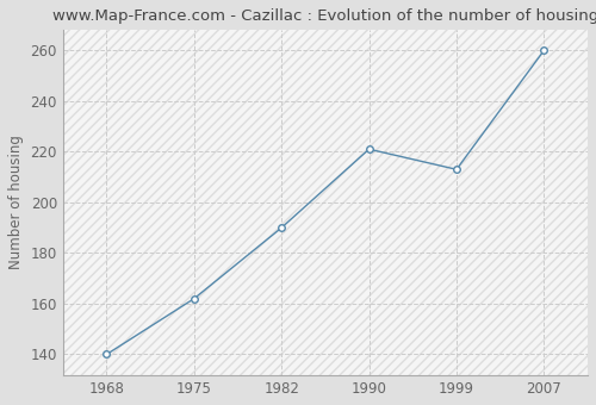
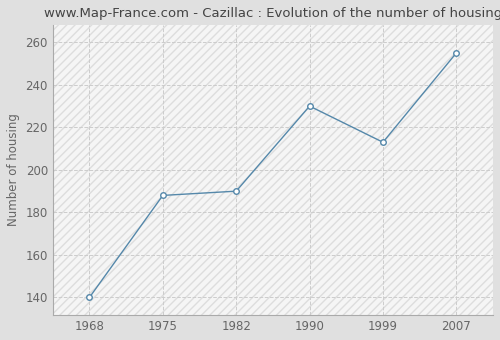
1975: 162 -> 188
1990: 221 -> 230
2007: 260 -> 255
